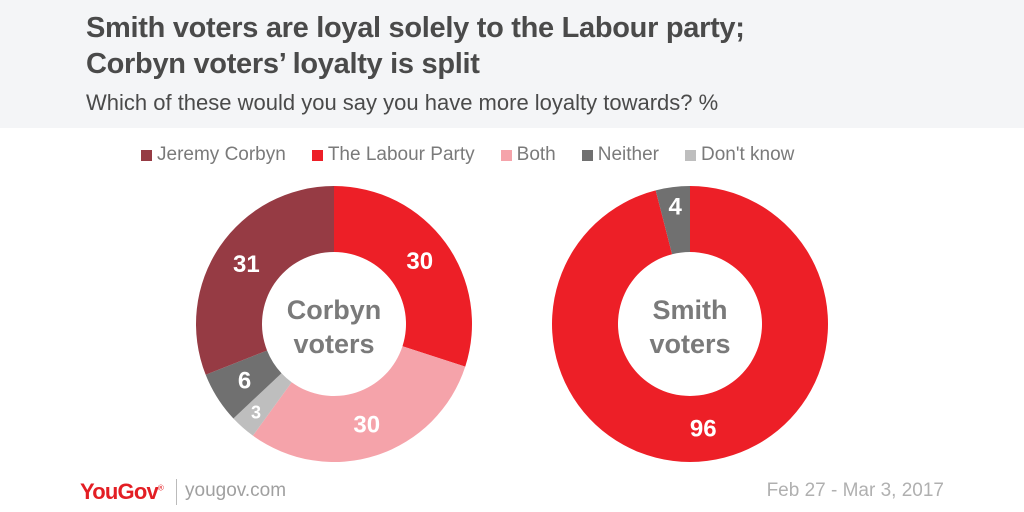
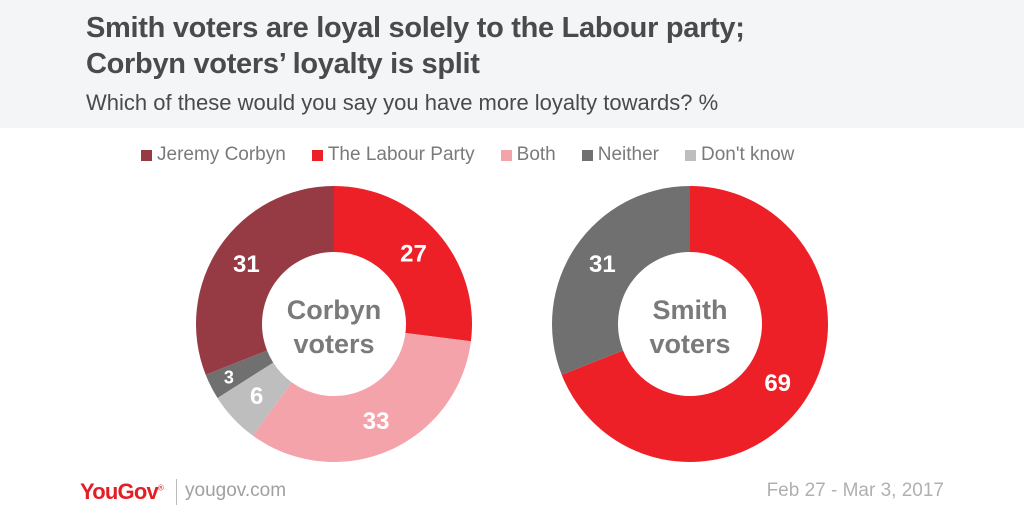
Corbyn voters/The Labour Party: 30 -> 27
Corbyn voters/Both: 30 -> 33
Corbyn voters/Don't know: 3 -> 6
Corbyn voters/Neither: 6 -> 3
Smith voters/The Labour Party: 96 -> 69
Smith voters/Neither: 4 -> 31
